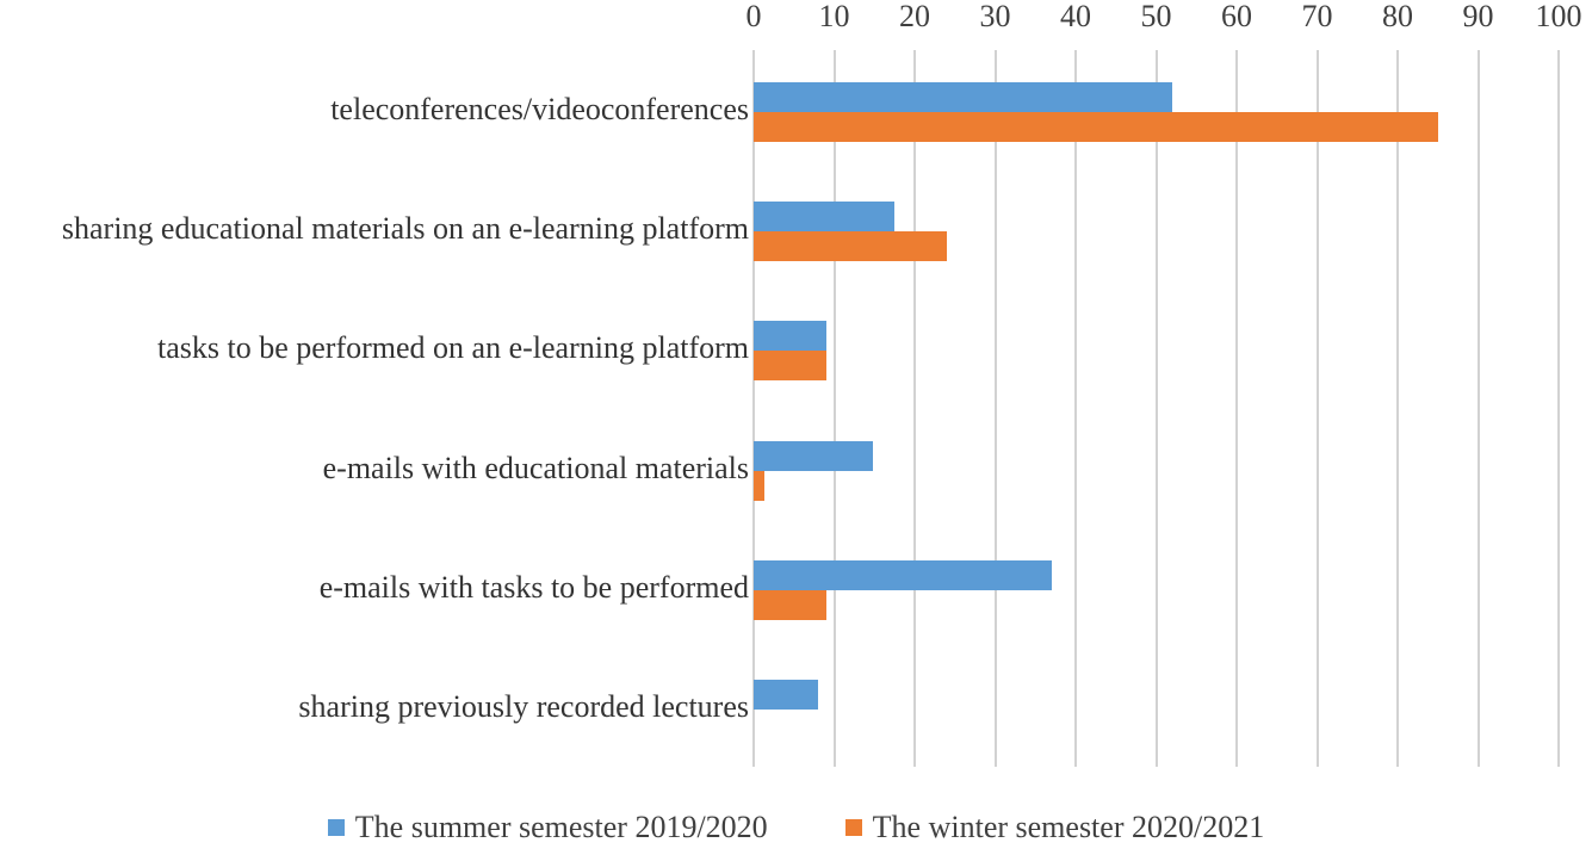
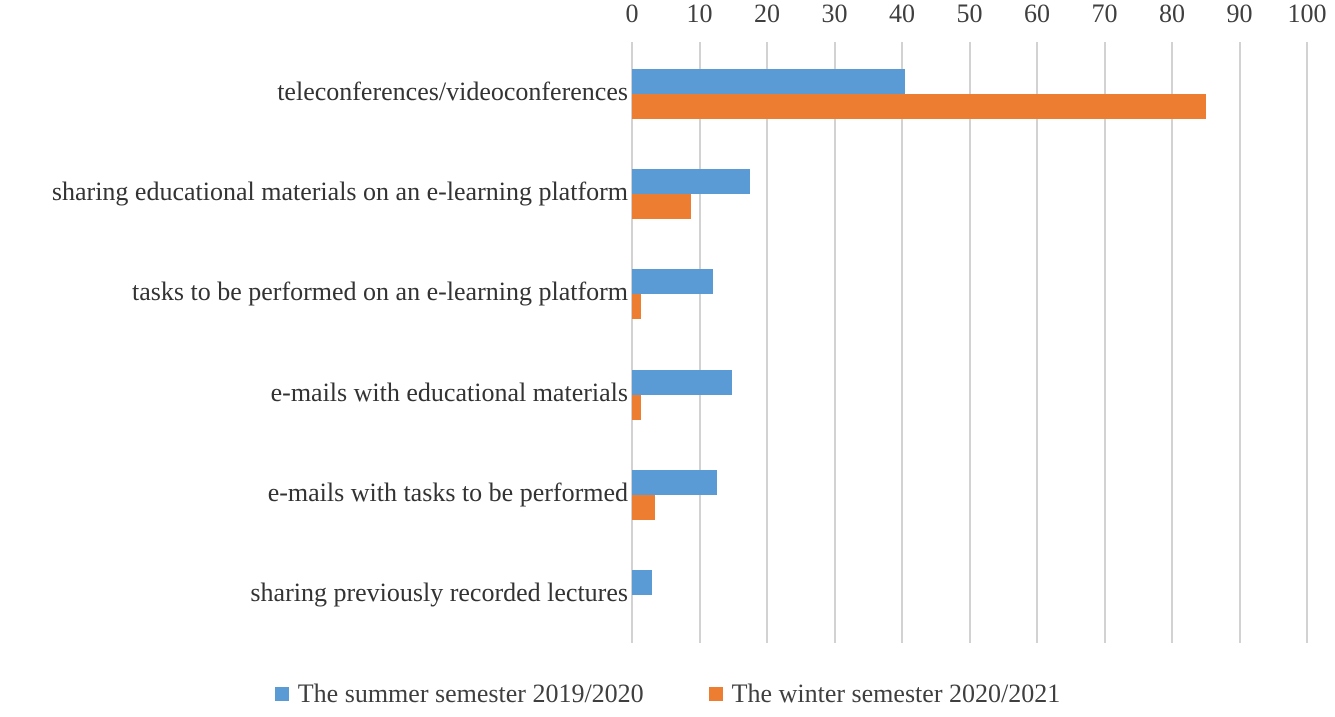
The summer semester 2019/2020/teleconferences/videoconferences: 52 -> 40
The winter semester 2020/2021/sharing educational materials on an e-learning platform: 24 -> 9
The summer semester 2019/2020/tasks to be performed on an e-learning platform: 9 -> 12
The winter semester 2020/2021/tasks to be performed on an e-learning platform: 9 -> 1
The summer semester 2019/2020/e-mails with tasks to be performed: 37 -> 13
The winter semester 2020/2021/e-mails with tasks to be performed: 9 -> 3
The summer semester 2019/2020/sharing previously recorded lectures: 8 -> 3
